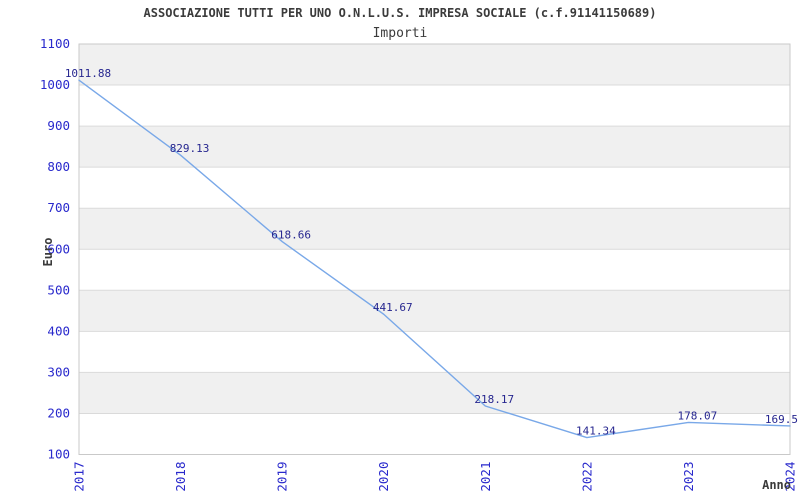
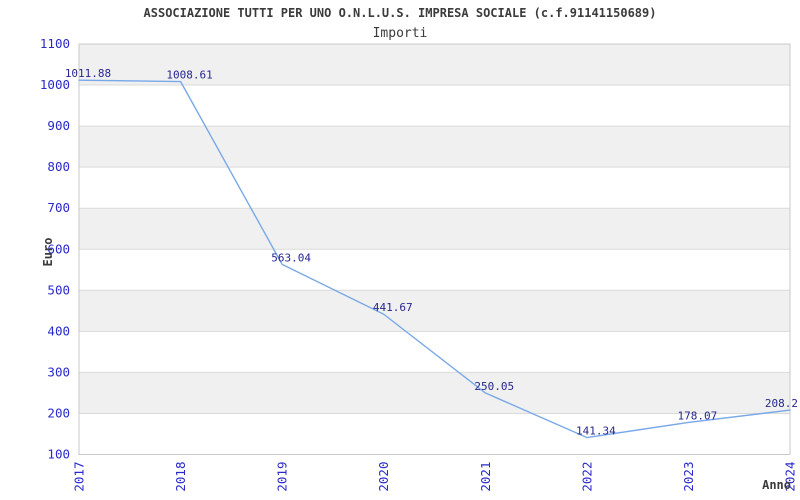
2018: 829.13 -> 1008.61
2019: 618.66 -> 563.04
2021: 218.17 -> 250.05
2024: 169.5 -> 208.2
